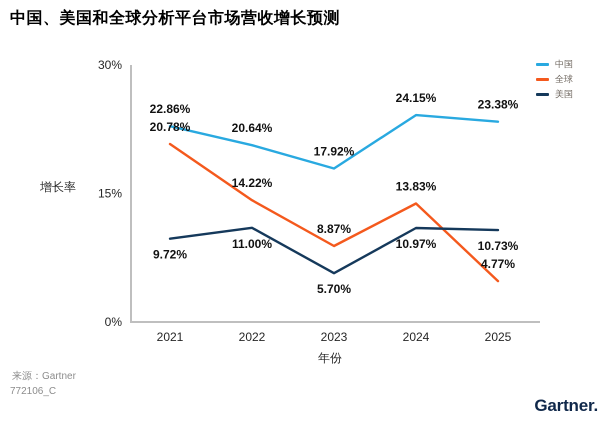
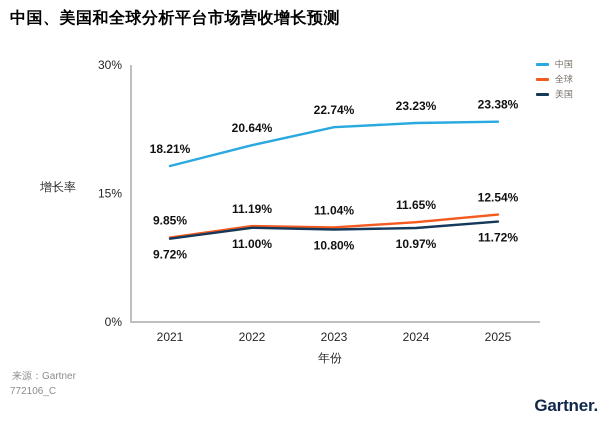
中国/2021: 22.86% -> 18.21%
全球/2021: 20.78% -> 9.85%
全球/2022: 14.22% -> 11.19%
中国/2023: 17.92% -> 22.74%
全球/2023: 8.87% -> 11.04%
美国/2023: 5.70% -> 10.80%
中国/2024: 24.15% -> 23.23%
全球/2024: 13.83% -> 11.65%
全球/2025: 4.77% -> 12.54%
美国/2025: 10.73% -> 11.72%
